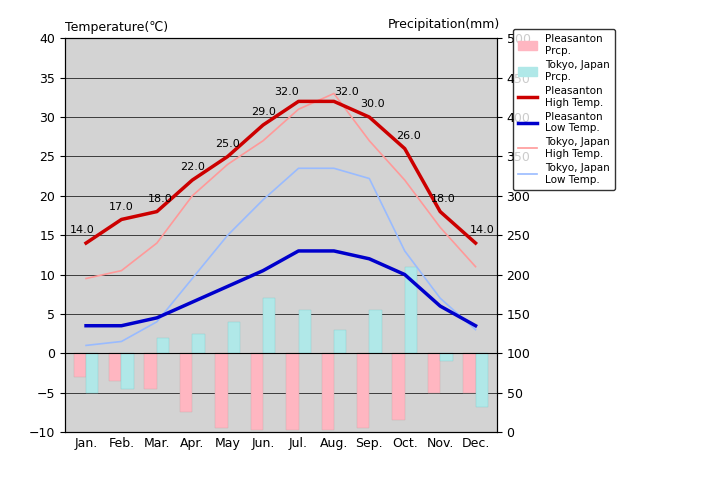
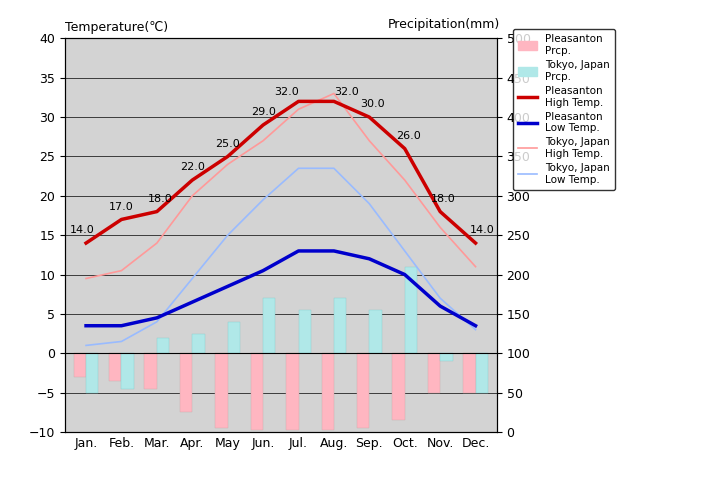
Tokyo, Japan Prcp./Aug.: 3.0 -> 7.0
Tokyo, Japan Low Temp./Sep.: 22.2 -> 19.0
Tokyo, Japan Prcp./Dec.: -6.8 -> -5.0
